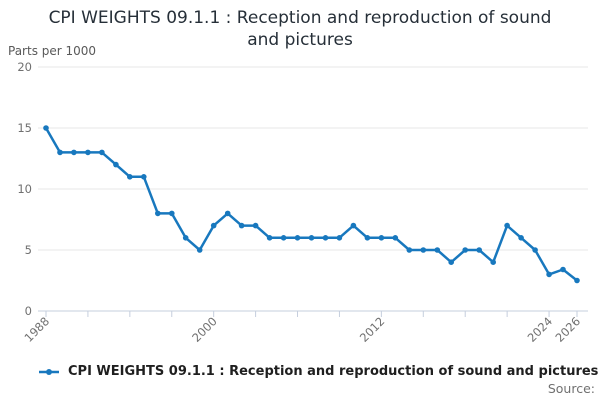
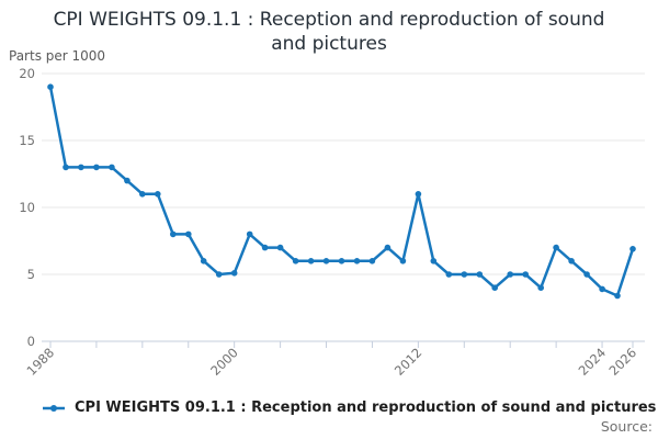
1988: 15.0 -> 19.0
2000: 7.0 -> 5.1
2012: 6.0 -> 11.0
2024: 3.0 -> 3.9
2026: 2.5 -> 6.9
